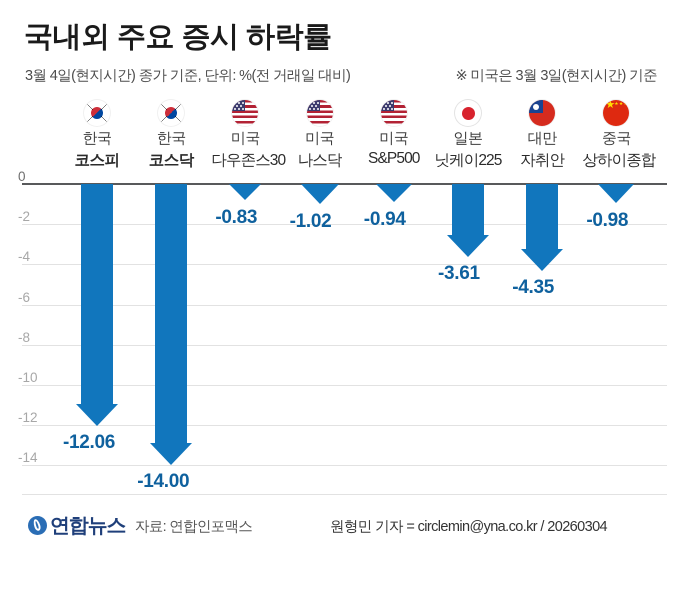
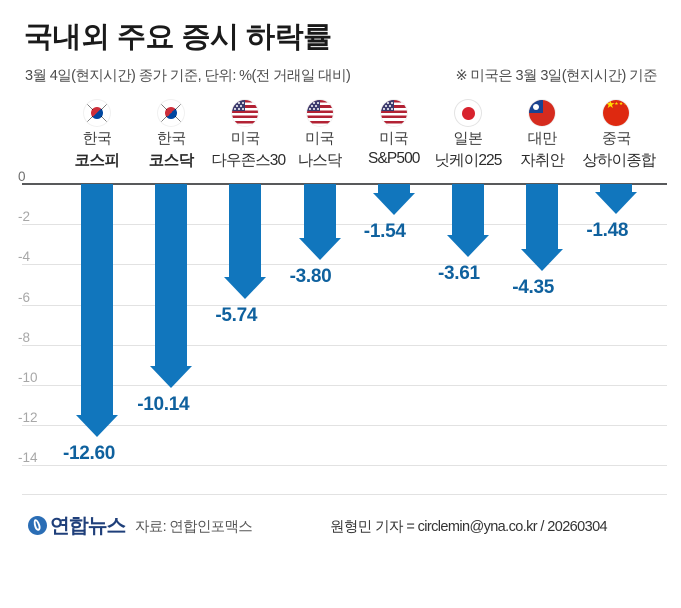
코스피: -12.06 -> -12.60
코스닥: -14.00 -> -10.14
다우존스30: -0.83 -> -5.74
나스닥: -1.02 -> -3.80
S&P500: -0.94 -> -1.54
상하이종합: -0.98 -> -1.48
